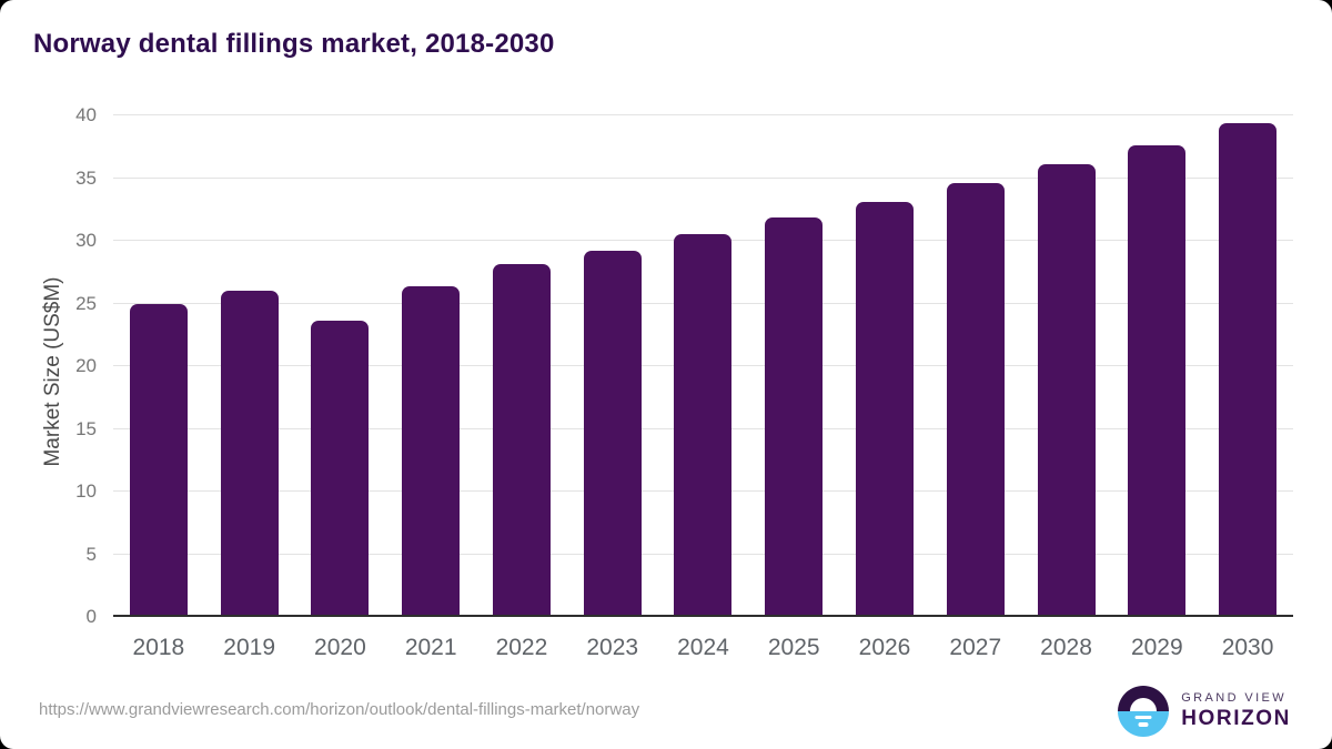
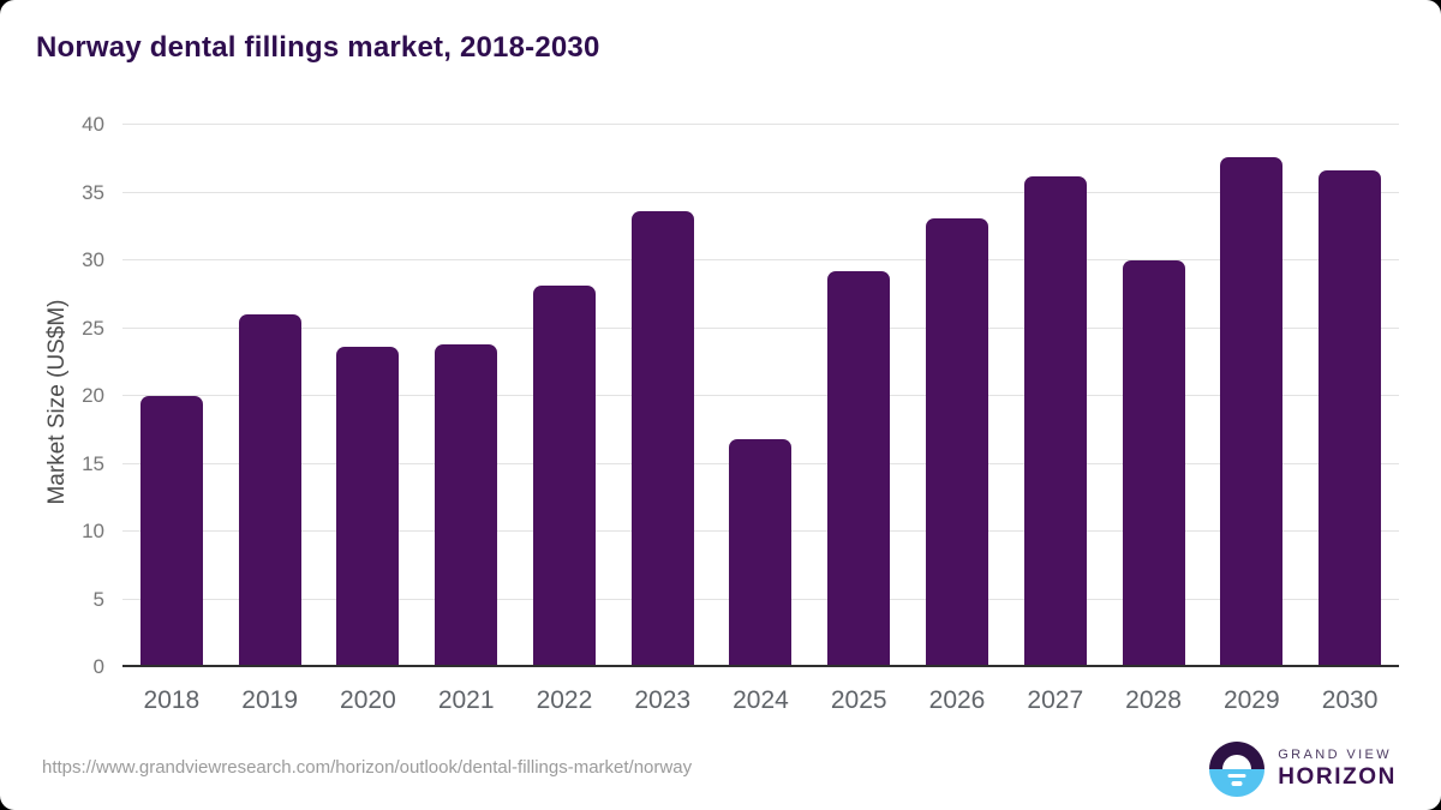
2018: 24.9 -> 19.9
2021: 26.3 -> 23.7
2023: 29.2 -> 33.6
2024: 30.5 -> 16.7
2025: 31.8 -> 29.2
2027: 34.6 -> 36.2
2028: 36.1 -> 30.0
2030: 39.4 -> 36.6
